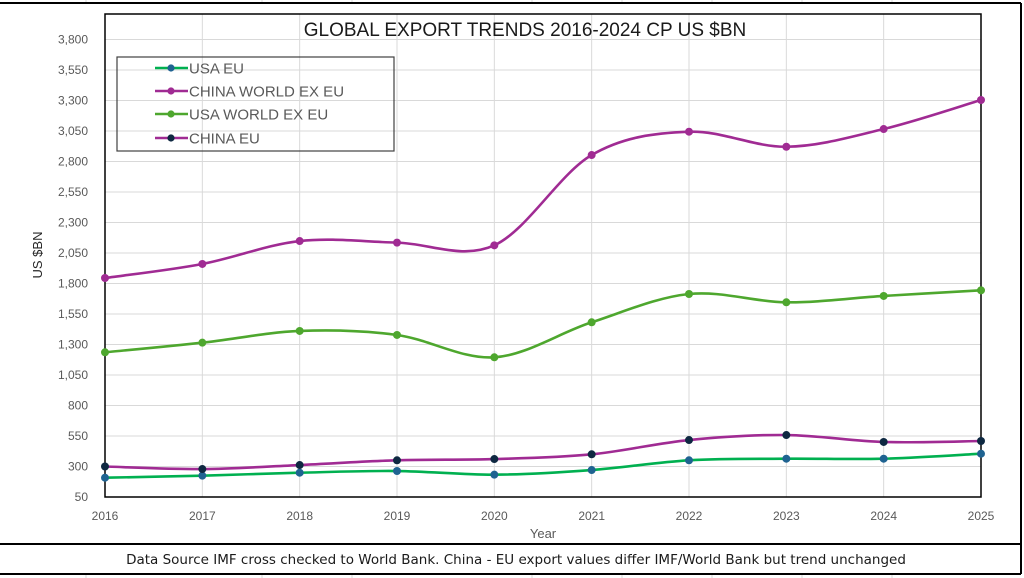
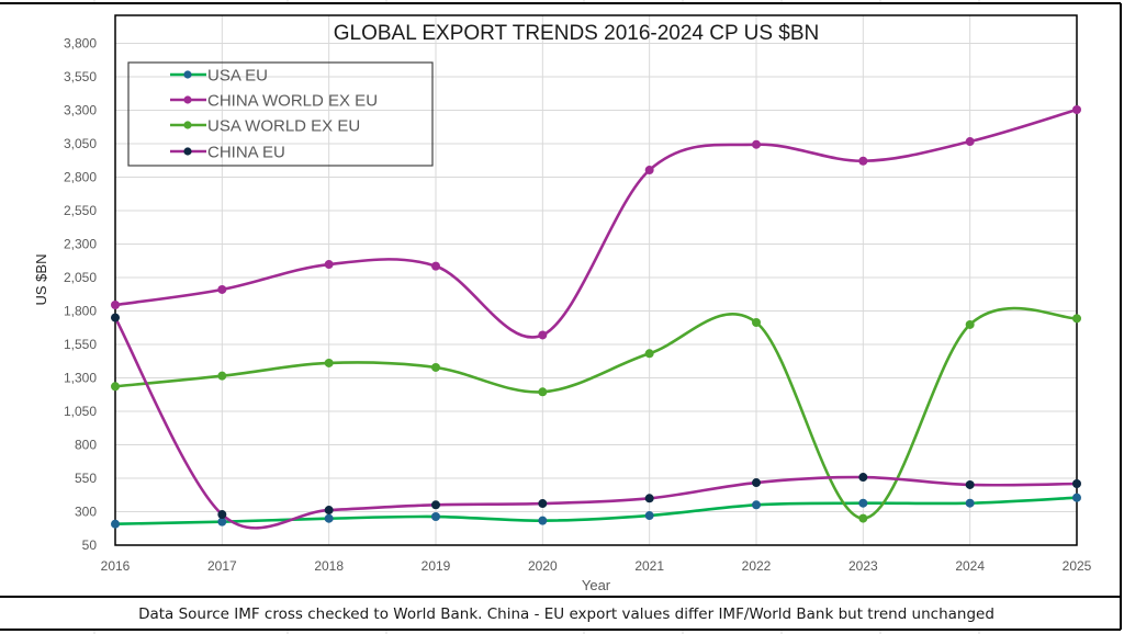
CHINA EU/2016: 300 -> 1750
CHINA WORLD EX EU/2020: 2110 -> 1620
USA WORLD EX EU/2023: 1650 -> 250
